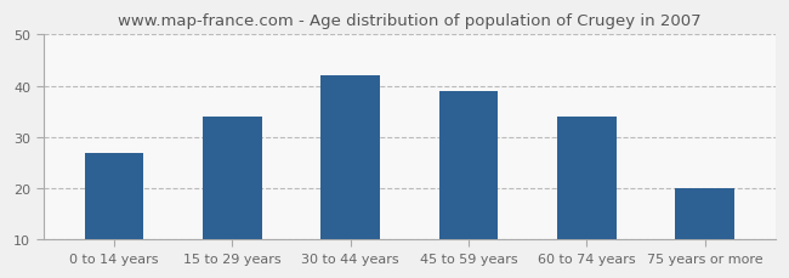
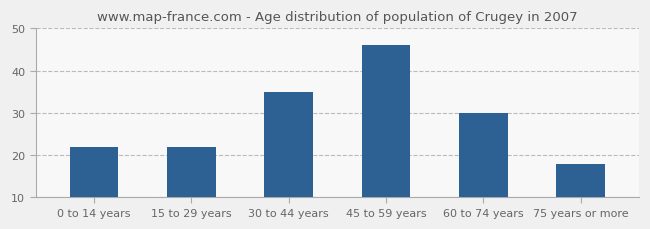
0 to 14 years: 27 -> 22
15 to 29 years: 34 -> 22
30 to 44 years: 42 -> 35
45 to 59 years: 39 -> 46
60 to 74 years: 34 -> 30
75 years or more: 20 -> 18
